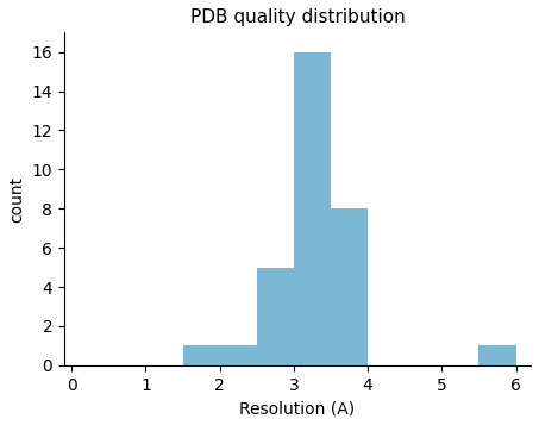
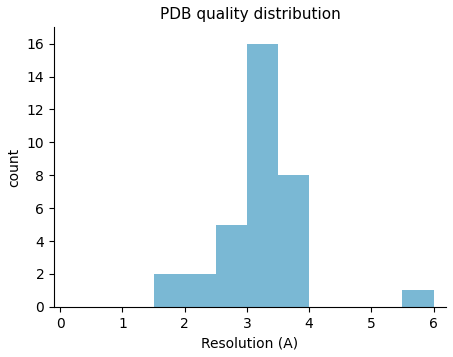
2: 1 -> 2
